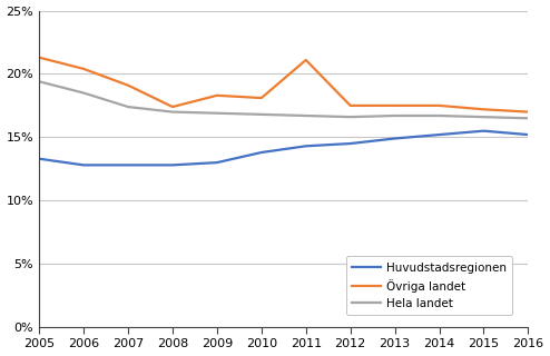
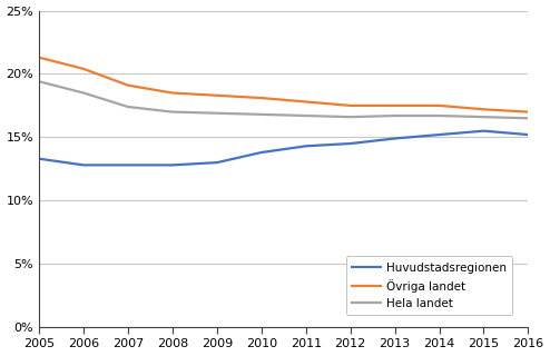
Övriga landet/2008: 17.4% -> 18.5%
Övriga landet/2011: 21.1% -> 17.8%
